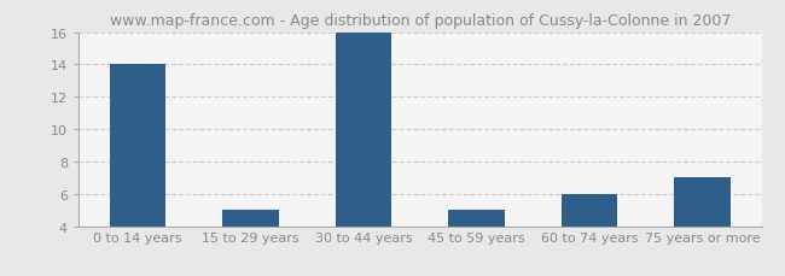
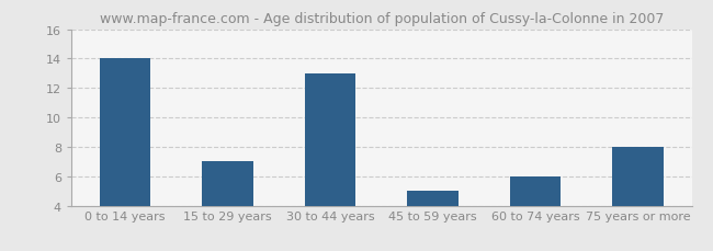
15 to 29 years: 5 -> 7
30 to 44 years: 16 -> 13
75 years or more: 7 -> 8
